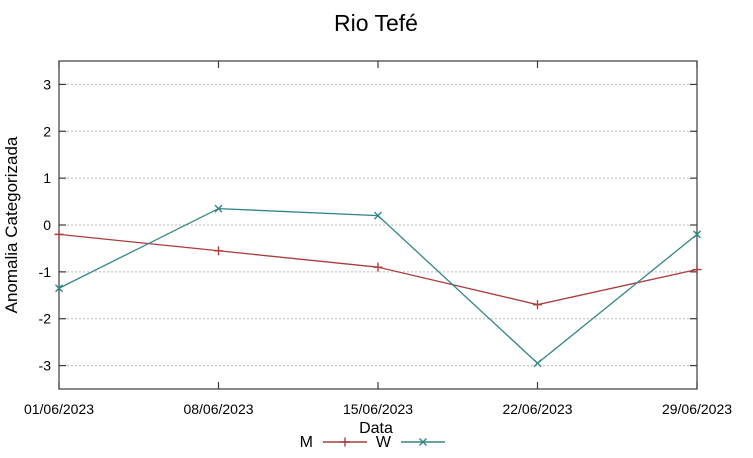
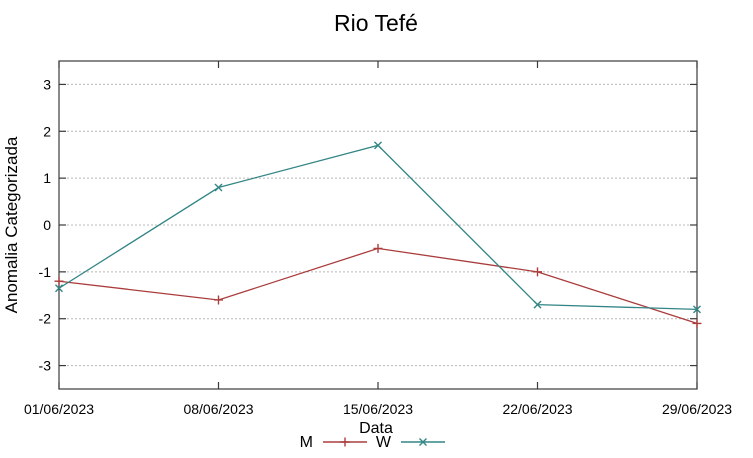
M/01/06/2023: -0.2 -> -1.2
M/08/06/2023: -0.6 -> -1.6
W/08/06/2023: 0.3 -> 0.8
M/15/06/2023: -0.9 -> -0.5
W/15/06/2023: 0.2 -> 1.7
M/22/06/2023: -1.7 -> -1.0
W/22/06/2023: -3.0 -> -1.7
M/29/06/2023: -0.9 -> -2.1
W/29/06/2023: -0.2 -> -1.8
